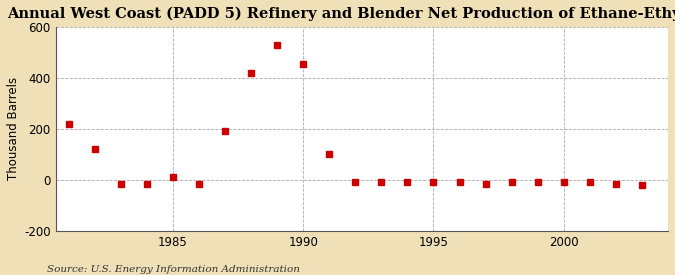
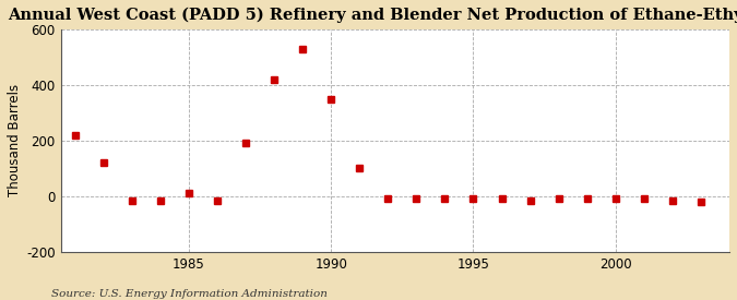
1990: 455 -> 350
